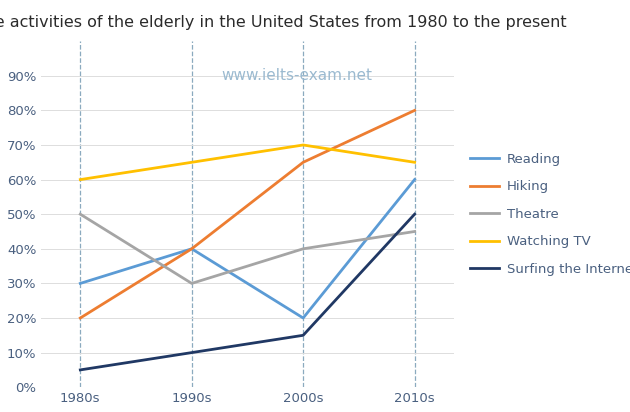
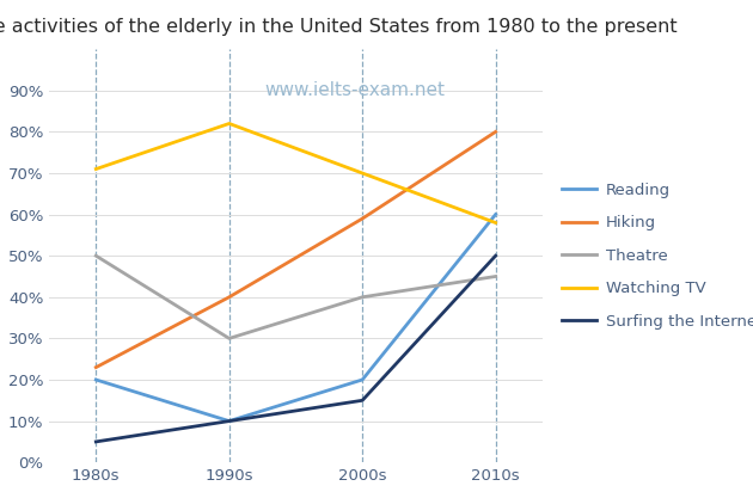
Reading/1980s: 30% -> 20%
Hiking/1980s: 20% -> 23%
Watching TV/1980s: 60% -> 71%
Reading/1990s: 40% -> 10%
Watching TV/1990s: 65% -> 82%
Hiking/2000s: 65% -> 59%
Watching TV/2010s: 65% -> 58%
